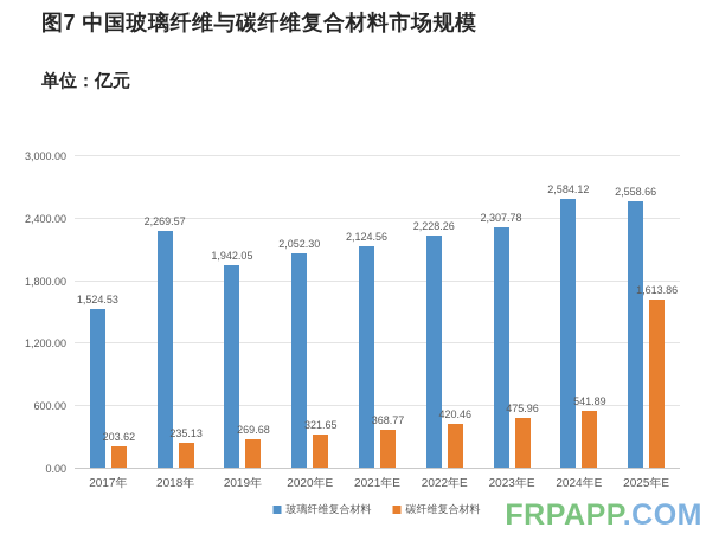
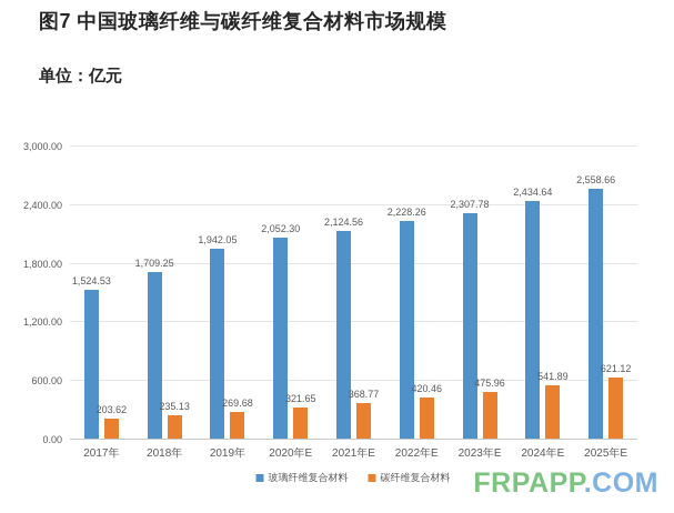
玻璃纤维复合材料/2018年: 2,269.57 -> 1,709.25
玻璃纤维复合材料/2024年E: 2,584.12 -> 2,434.64
碳纤维复合材料/2025年E: 1,613.86 -> 621.12
